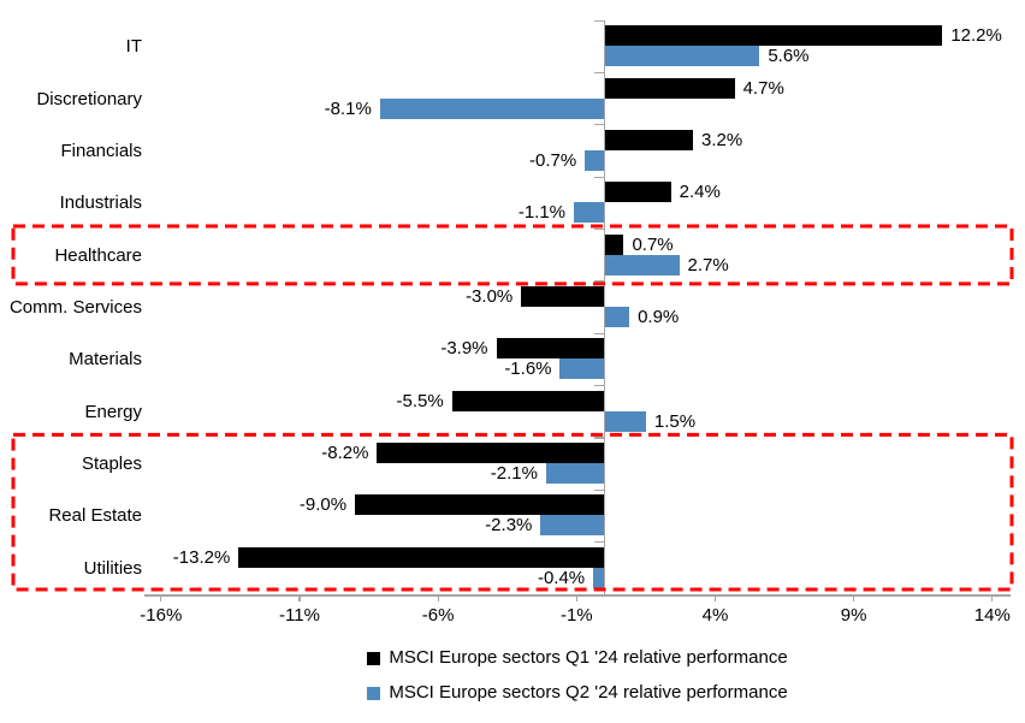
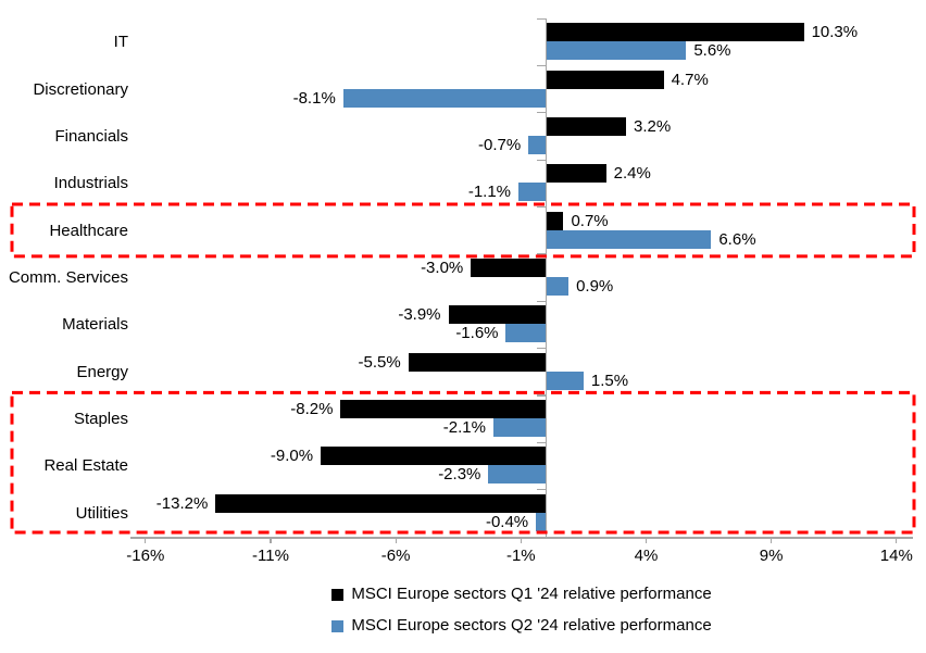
MSCI Europe sectors Q1 '24 relative performance/IT: 12.2% -> 10.3%
MSCI Europe sectors Q2 '24 relative performance/Healthcare: 2.7% -> 6.6%
